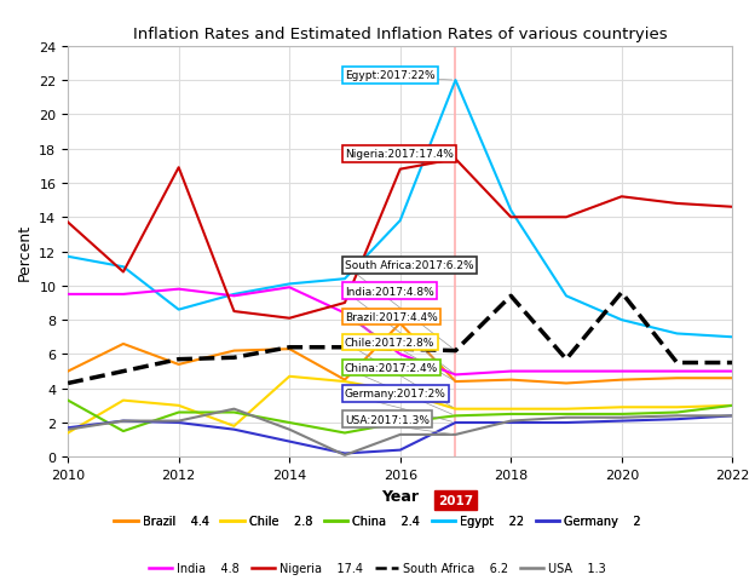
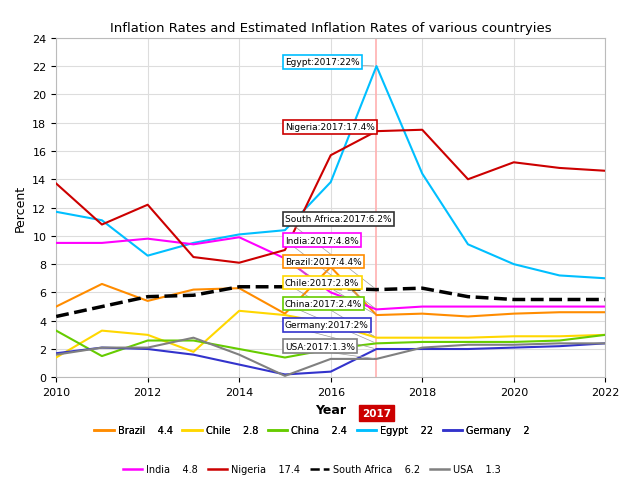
Nigeria 17.4/2012: 16.9 -> 12.2
Nigeria 17.4/2016: 16.8 -> 15.7
Nigeria 17.4/2018: 14.0 -> 17.5
South Africa 6.2/2018: 9.4 -> 6.3
South Africa 6.2/2020: 9.6 -> 5.5
